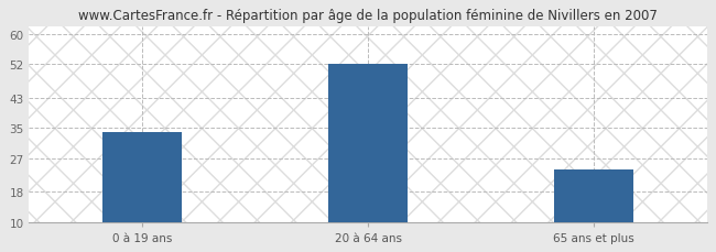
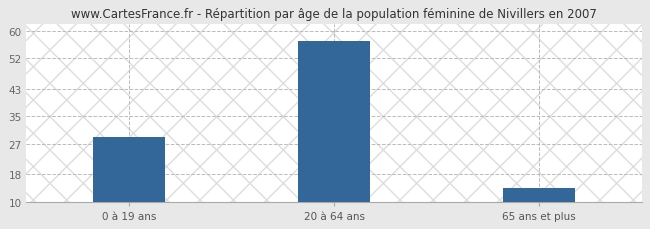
0 à 19 ans: 34 -> 29
20 à 64 ans: 52 -> 57
65 ans et plus: 24 -> 14
